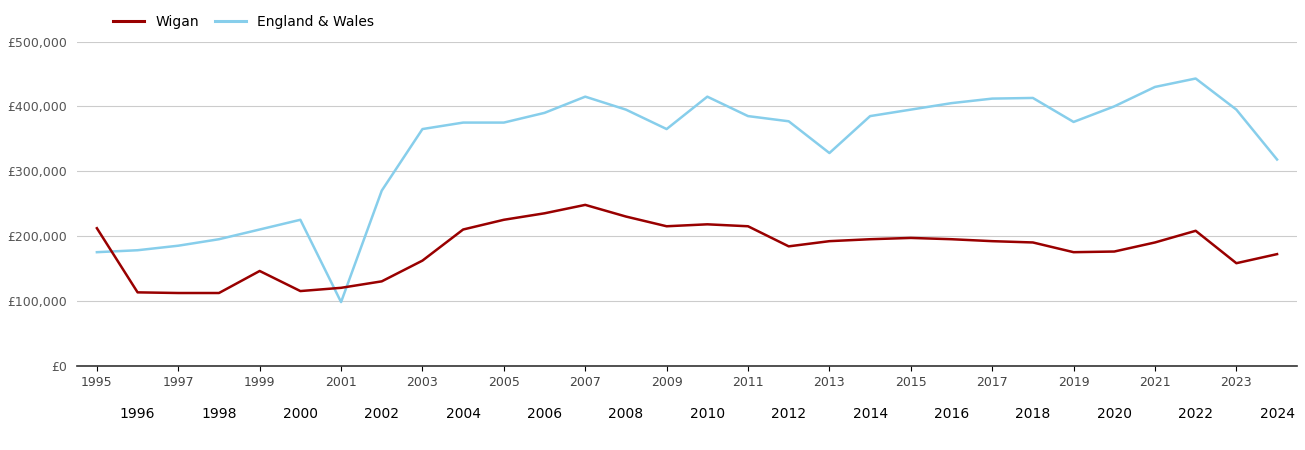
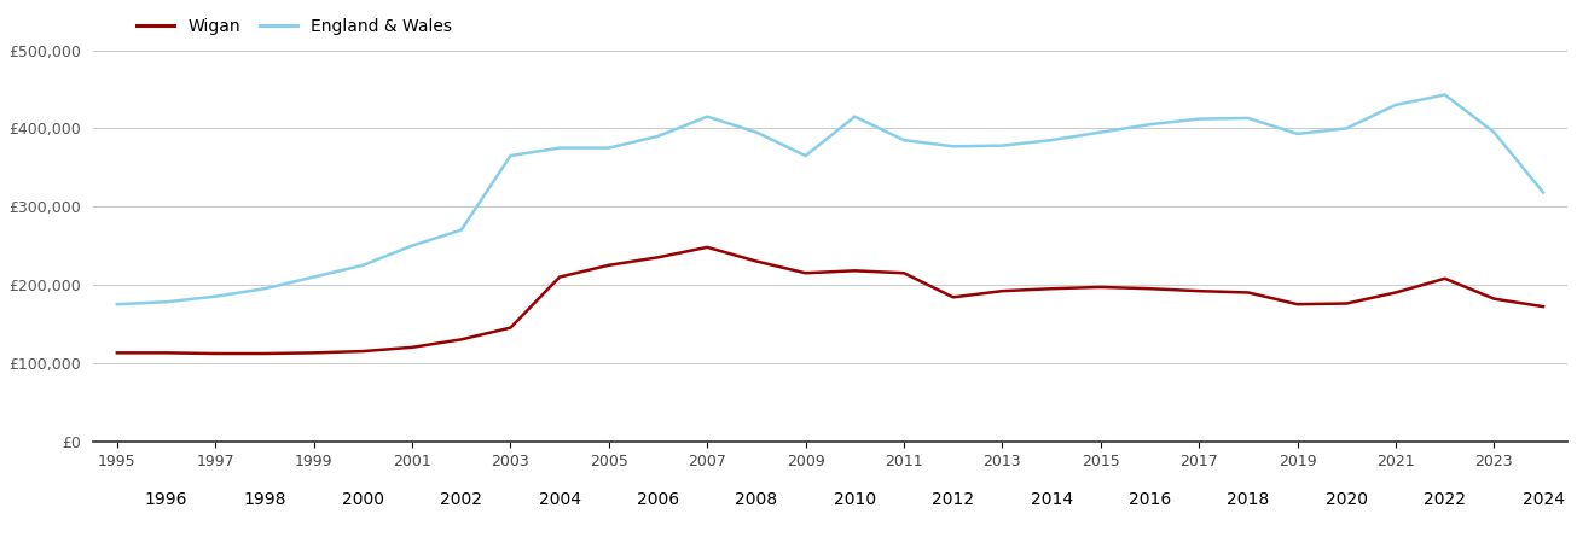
Wigan/1995: £212,000 -> £113,000
Wigan/1999: £146,000 -> £113,000
England & Wales/2001: £98,000 -> £250,000
Wigan/2003: £162,000 -> £145,000
England & Wales/2013: £328,000 -> £378,000
England & Wales/2019: £376,000 -> £393,000
Wigan/2023: £158,000 -> £182,000
